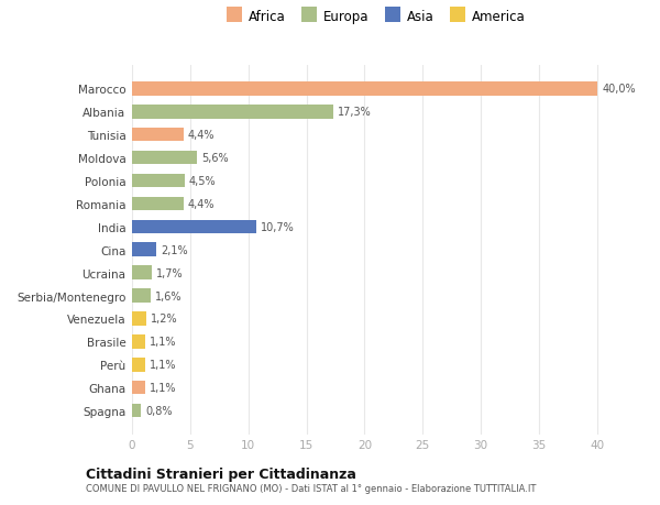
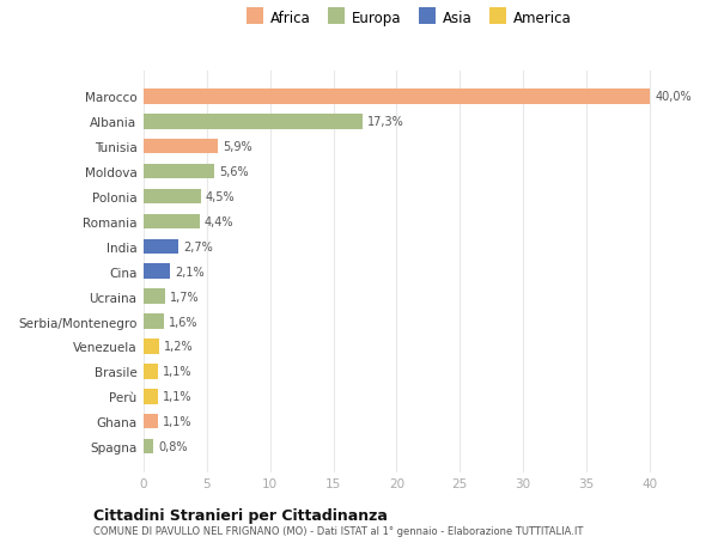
Tunisia: 4,4% -> 5,9%
India: 10,7% -> 2,7%
